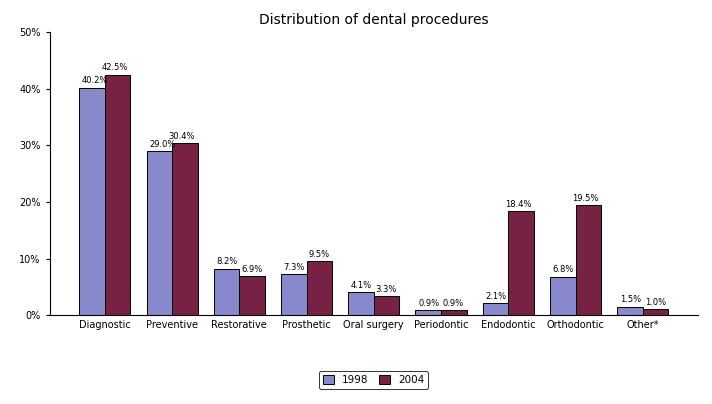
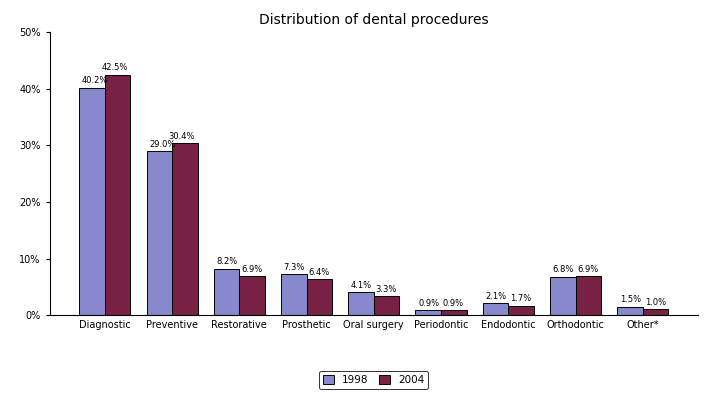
2004/Prosthetic: 9.5% -> 6.4%
2004/Endodontic: 18.4% -> 1.7%
2004/Orthodontic: 19.5% -> 6.9%
